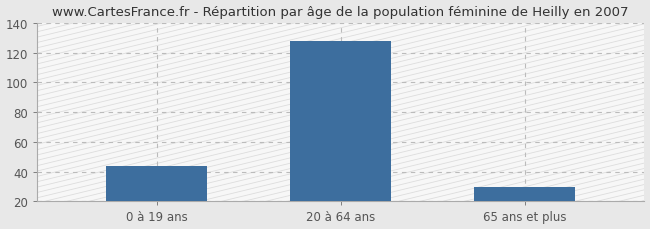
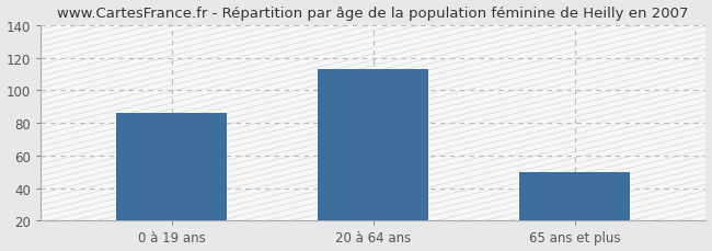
0 à 19 ans: 44 -> 86
20 à 64 ans: 128 -> 113
65 ans et plus: 30 -> 50
